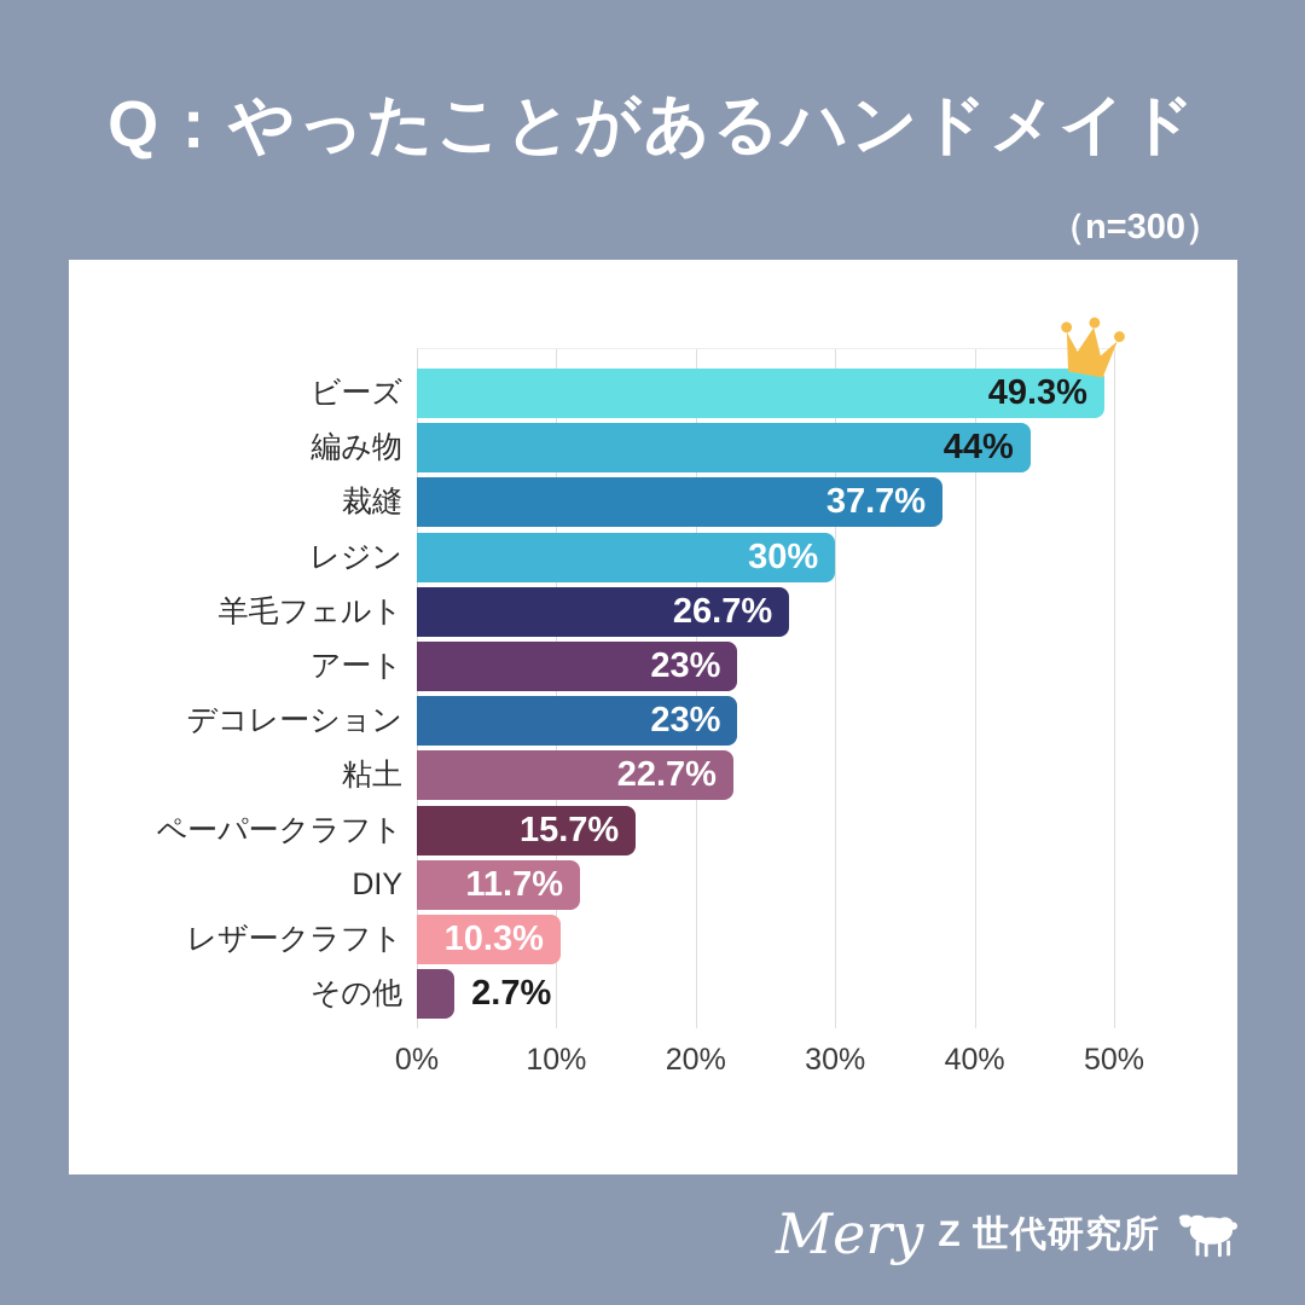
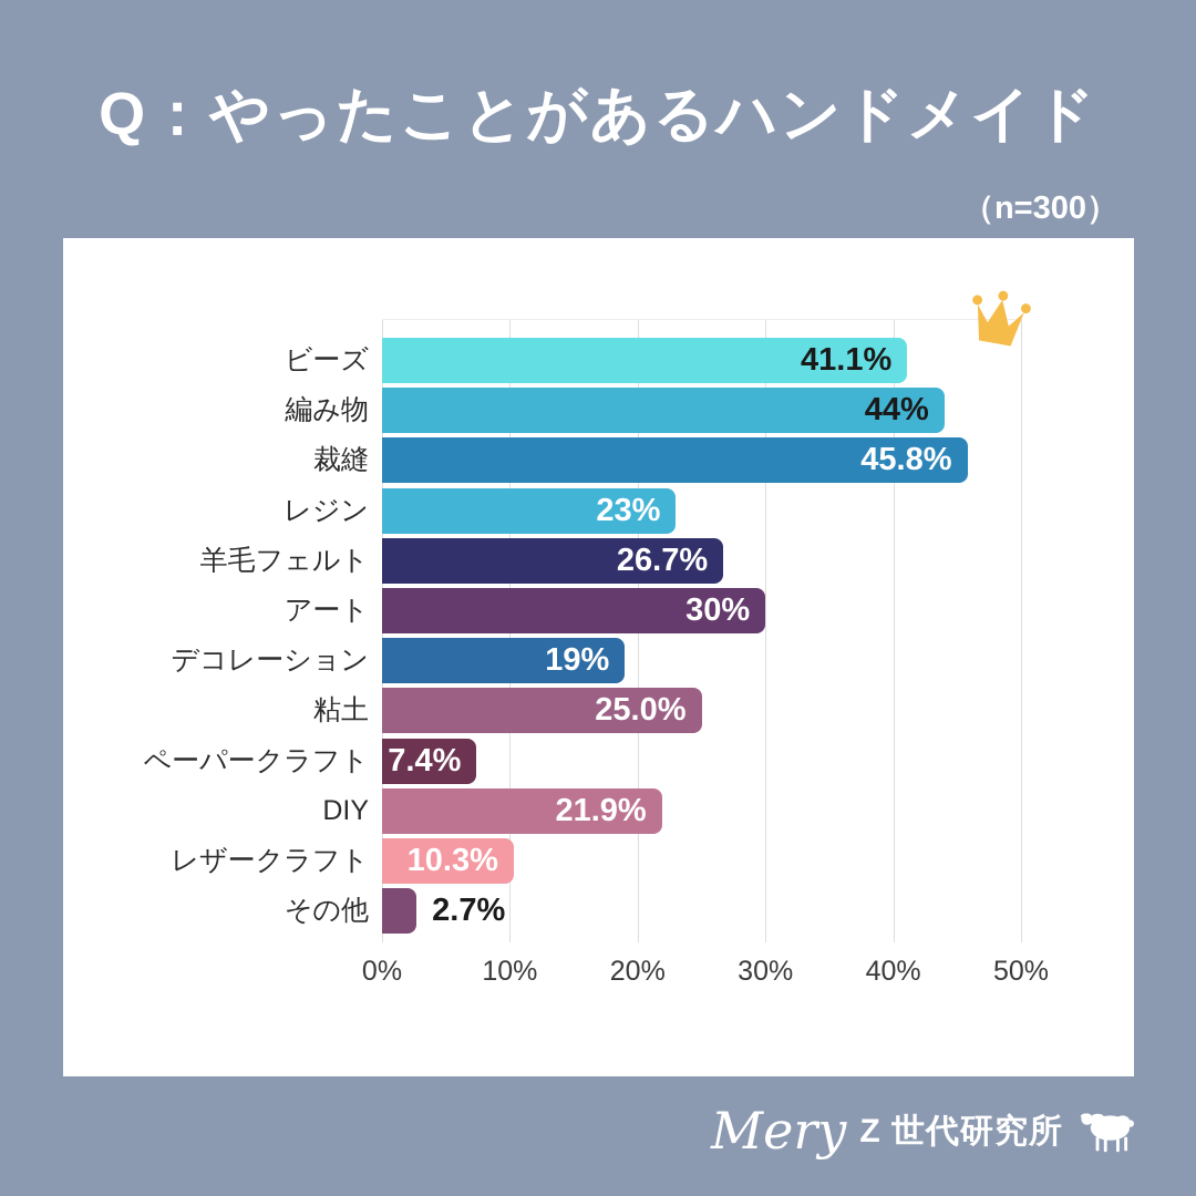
ビーズ: 49.3% -> 41.1%
裁縫: 37.7% -> 45.8%
レジン: 30% -> 23%
アート: 23% -> 30%
デコレーション: 23% -> 19%
粘土: 22.7% -> 25.0%
ペーパークラフト: 15.7% -> 7.4%
DIY: 11.7% -> 21.9%
